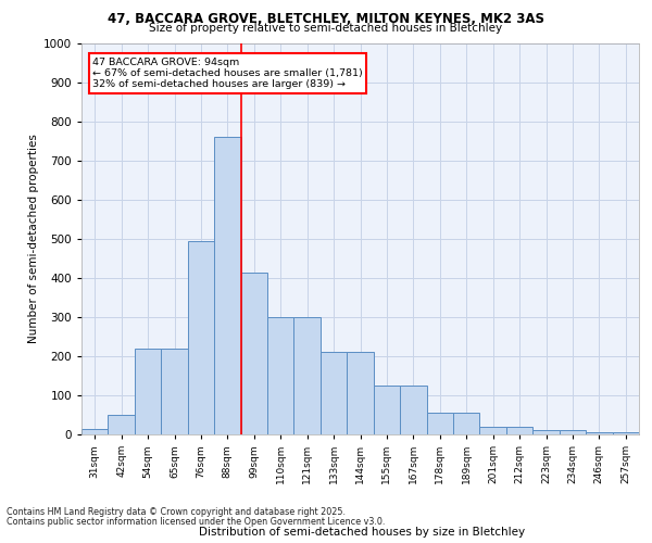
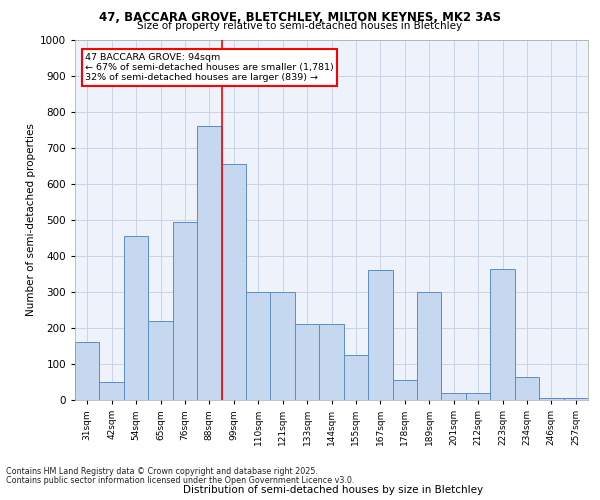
31sqm: 15 -> 160
54sqm: 220 -> 455
99sqm: 415 -> 655
167sqm: 125 -> 360
189sqm: 55 -> 300
223sqm: 10 -> 365
234sqm: 10 -> 65
